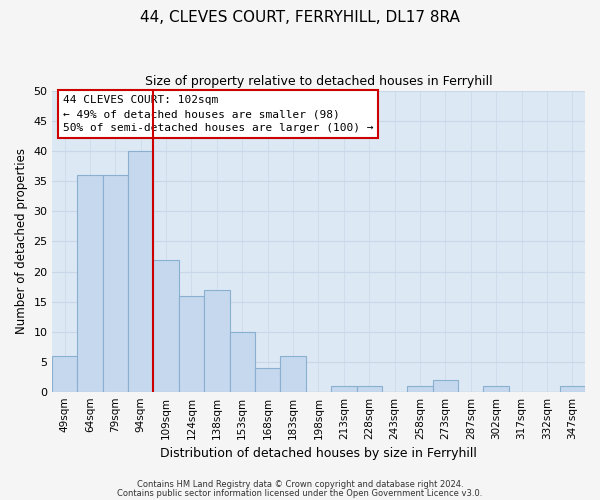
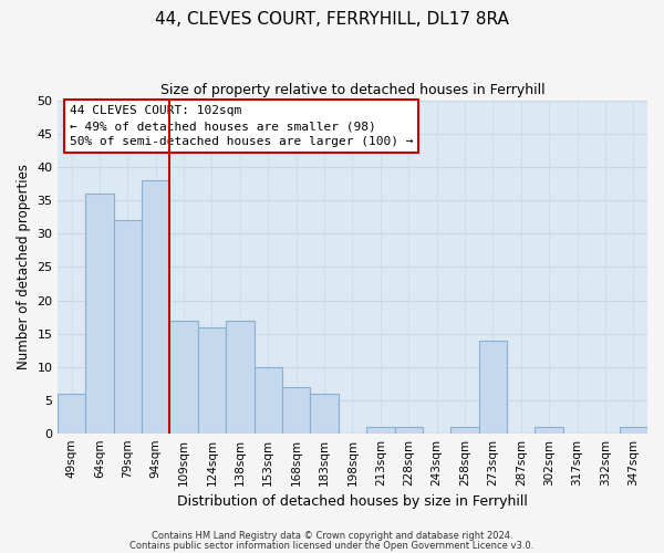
79sqm: 36 -> 32
94sqm: 40 -> 38
109sqm: 22 -> 17
168sqm: 4 -> 7
273sqm: 2 -> 14
